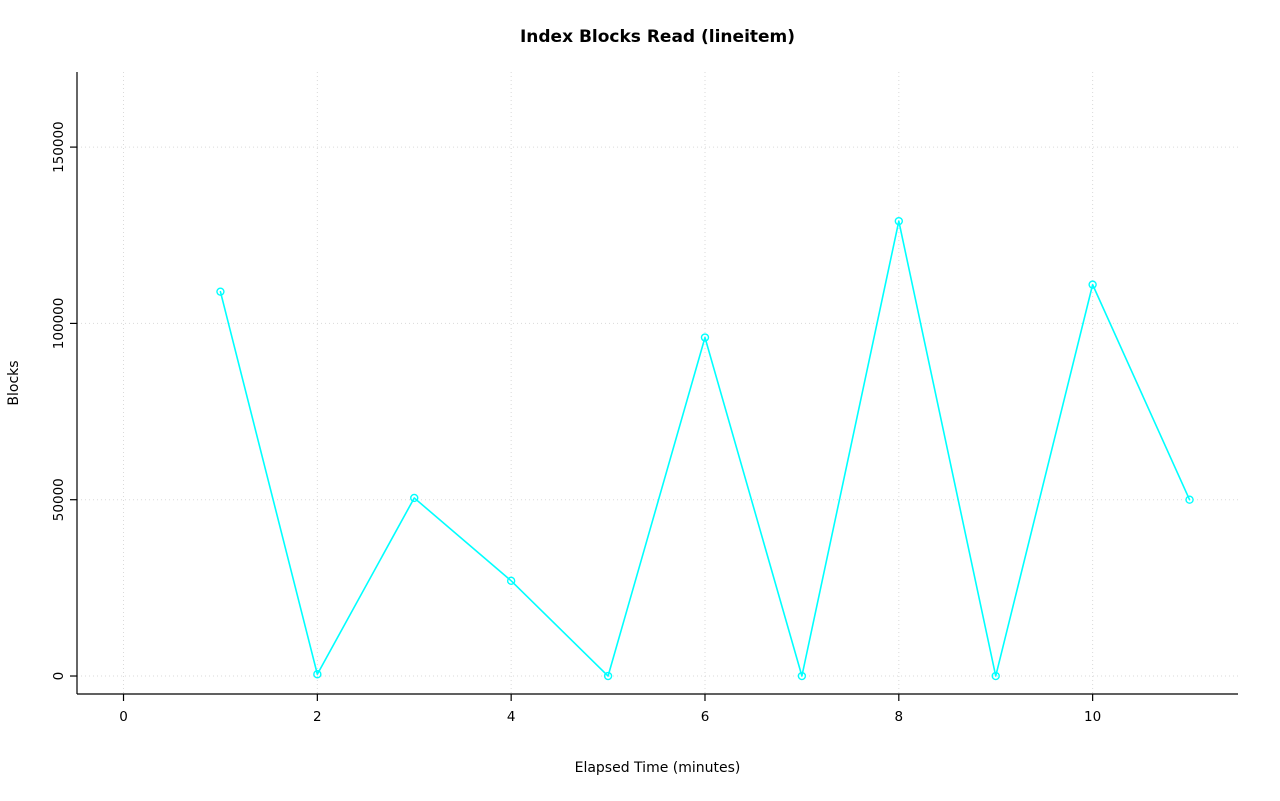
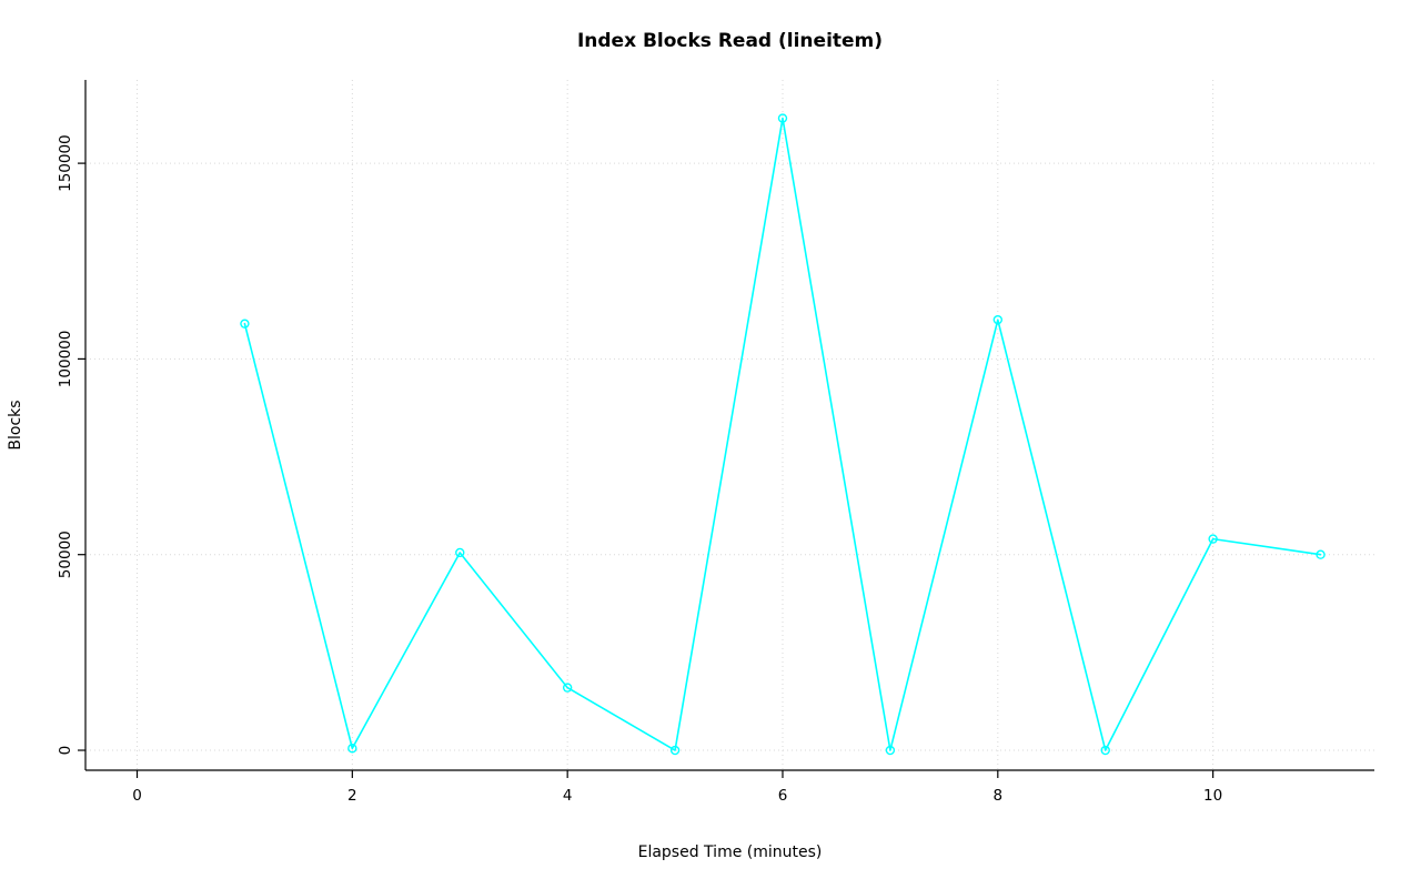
4: 27000 -> 16000
6: 96000 -> 162000
8: 129000 -> 110000
10: 111000 -> 54000
